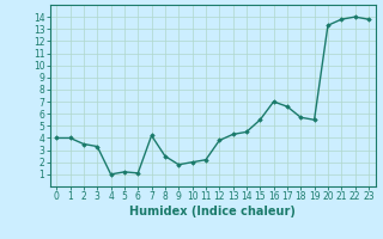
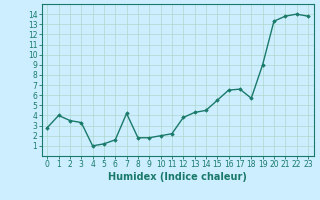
0: 4.0 -> 2.8
6: 1.1 -> 1.6
8: 2.5 -> 1.8
16: 7.0 -> 6.5
19: 5.5 -> 9.0
